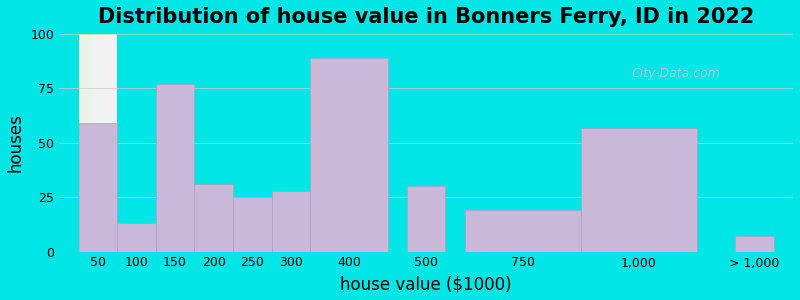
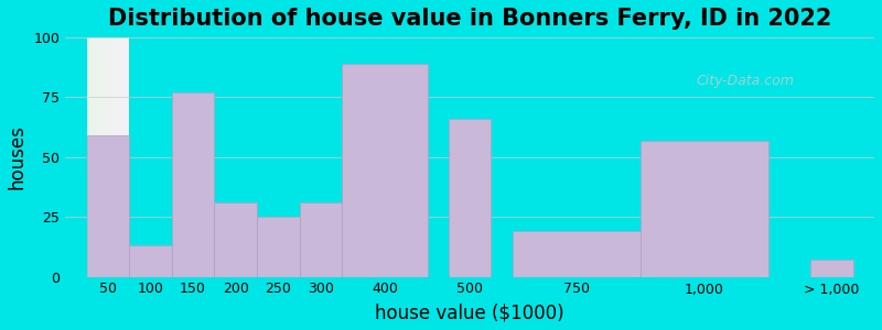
300: 28 -> 31
500: 30 -> 66
